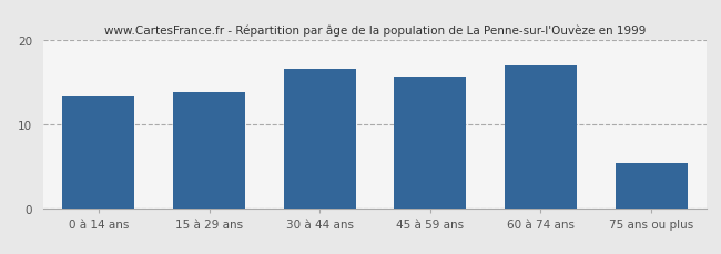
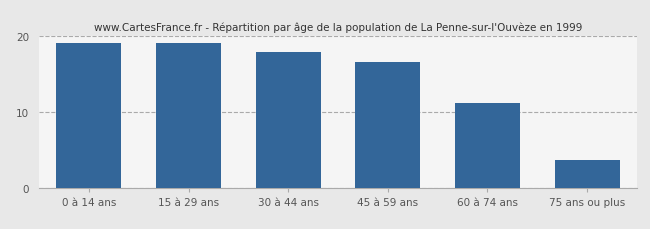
0 à 14 ans: 13.2 -> 19.0
15 à 29 ans: 13.8 -> 19.0
30 à 44 ans: 16.6 -> 17.8
45 à 59 ans: 15.6 -> 16.5
60 à 74 ans: 17.0 -> 11.2
75 ans ou plus: 5.4 -> 3.7
